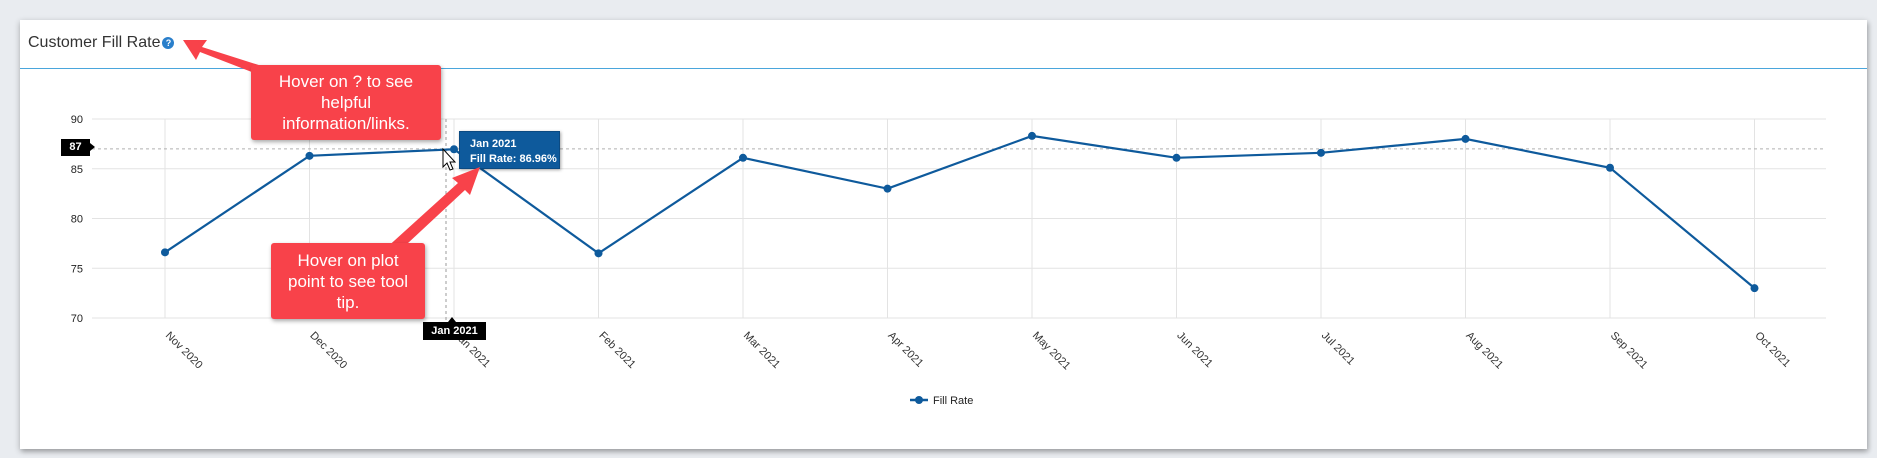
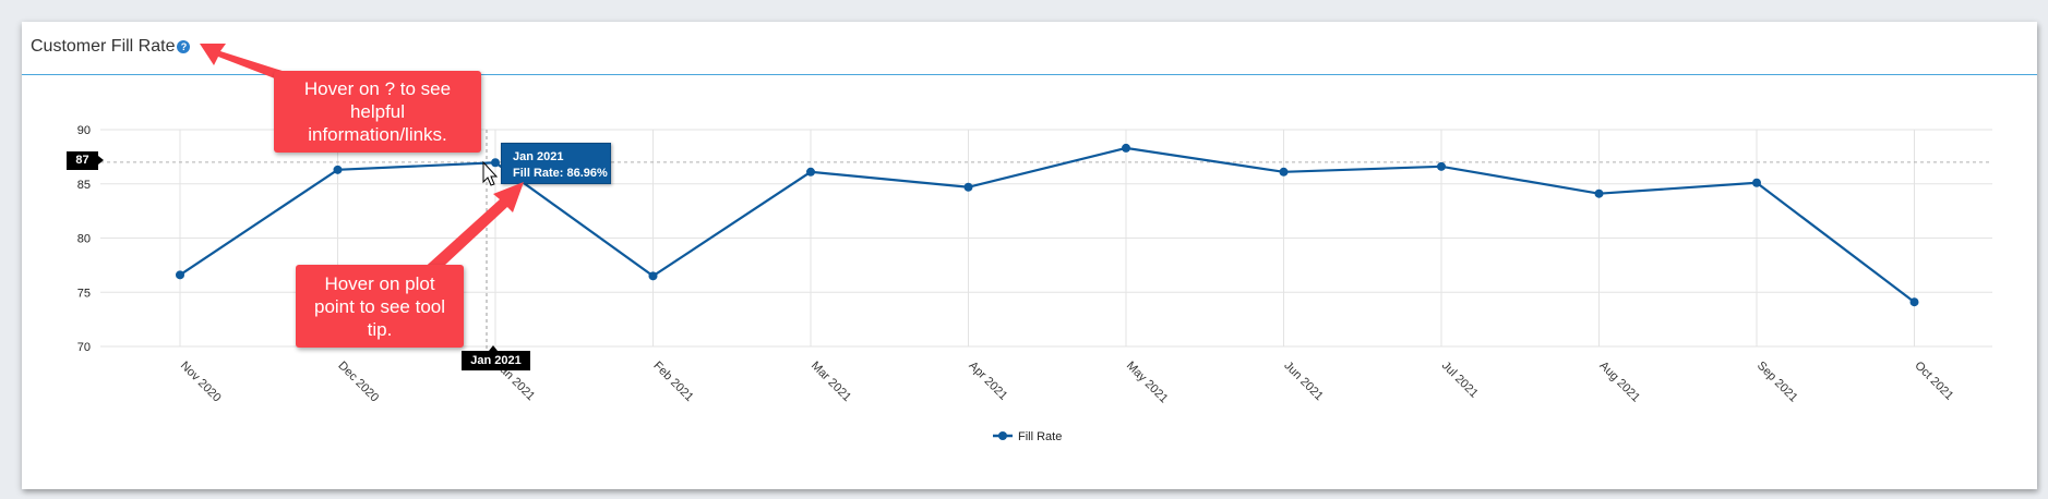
Apr 2021: 83 -> 85
Aug 2021: 88 -> 84
Oct 2021: 73 -> 74
